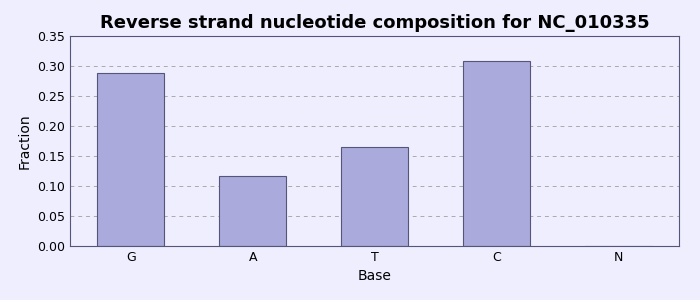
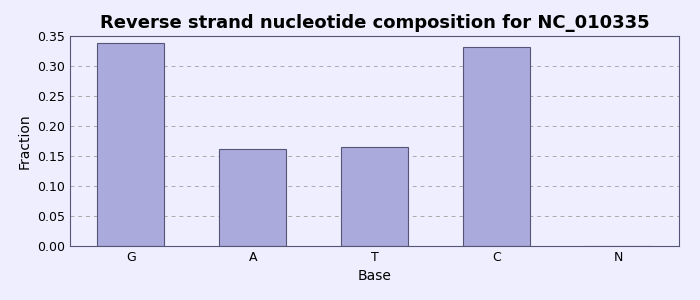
G: 0.288 -> 0.338
A: 0.116 -> 0.161
C: 0.308 -> 0.332
